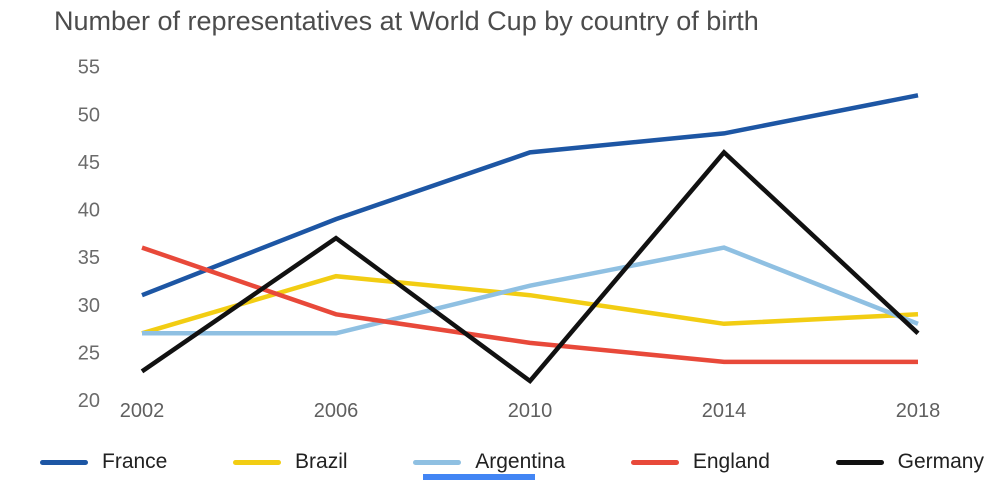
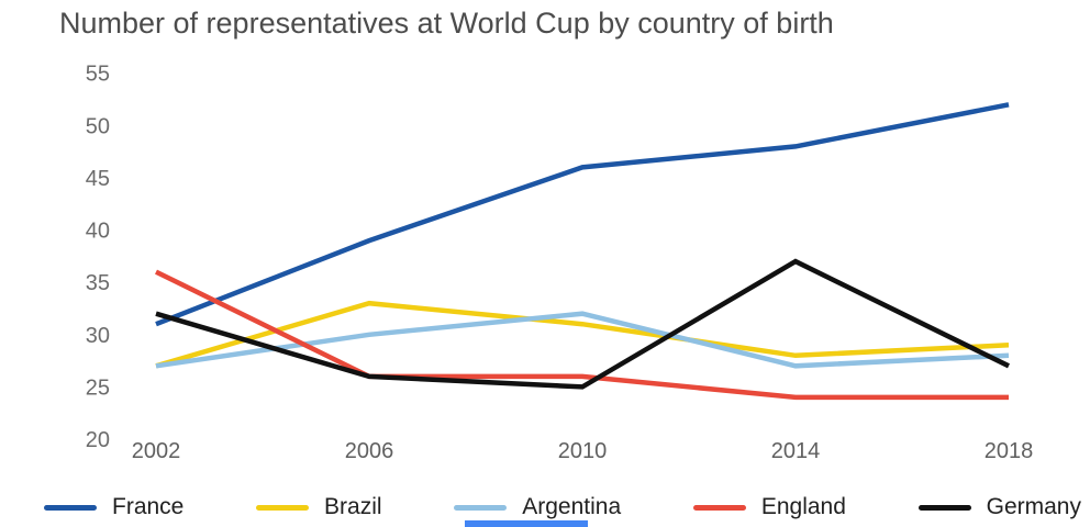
Germany/2002: 23 -> 32
Argentina/2006: 27 -> 30
England/2006: 29 -> 26
Germany/2006: 37 -> 26
Germany/2010: 22 -> 25
Argentina/2014: 36 -> 27
Germany/2014: 46 -> 37
